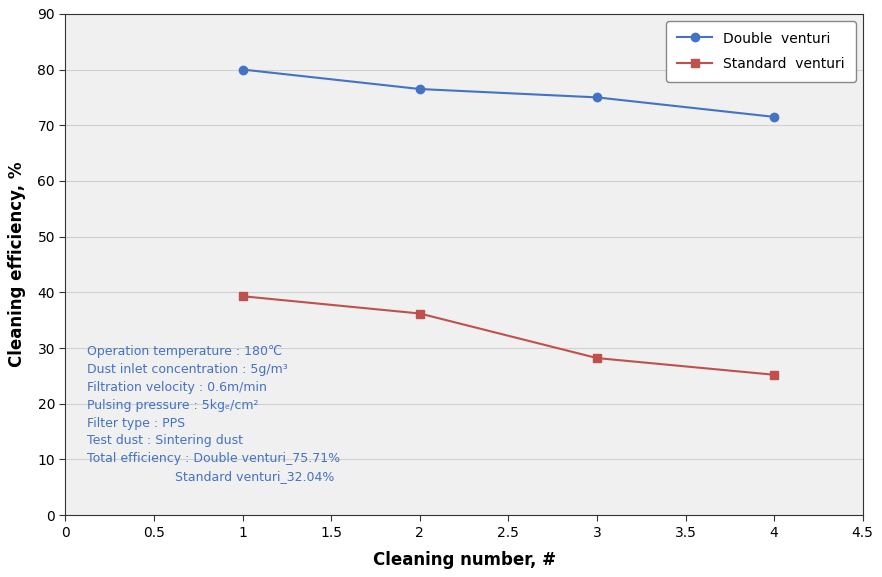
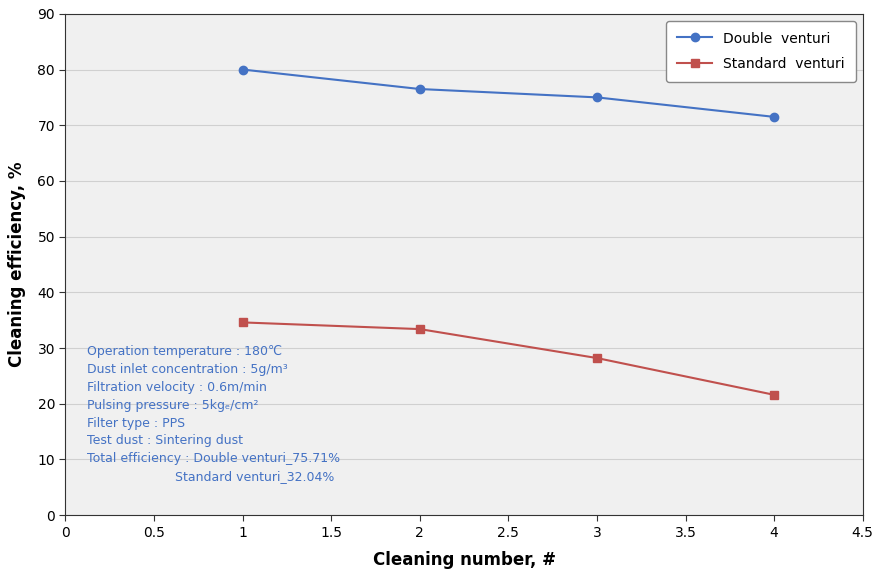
Standard venturi/1: 39.3 -> 34.6
Standard venturi/2: 36.2 -> 33.4
Standard venturi/4: 25.2 -> 21.6
